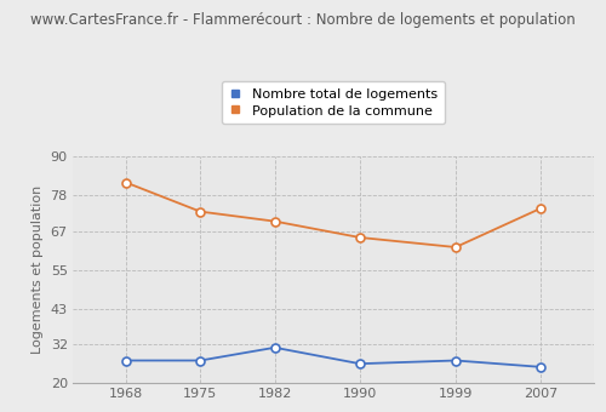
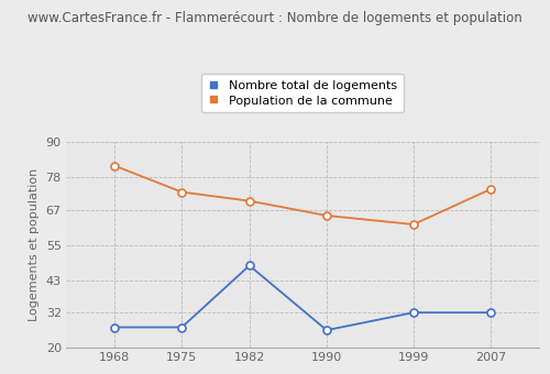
Nombre total de logements/1982: 31 -> 48
Nombre total de logements/1999: 27 -> 32
Nombre total de logements/2007: 25 -> 32
